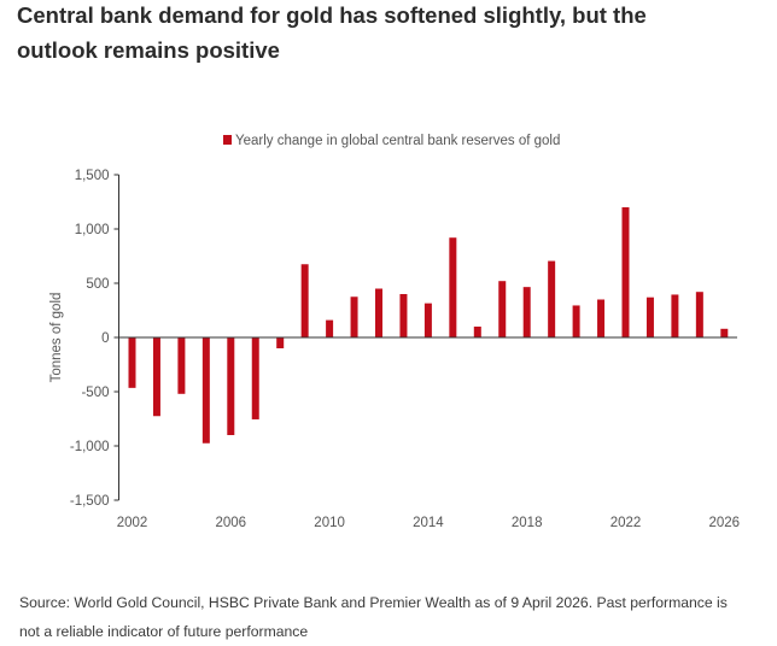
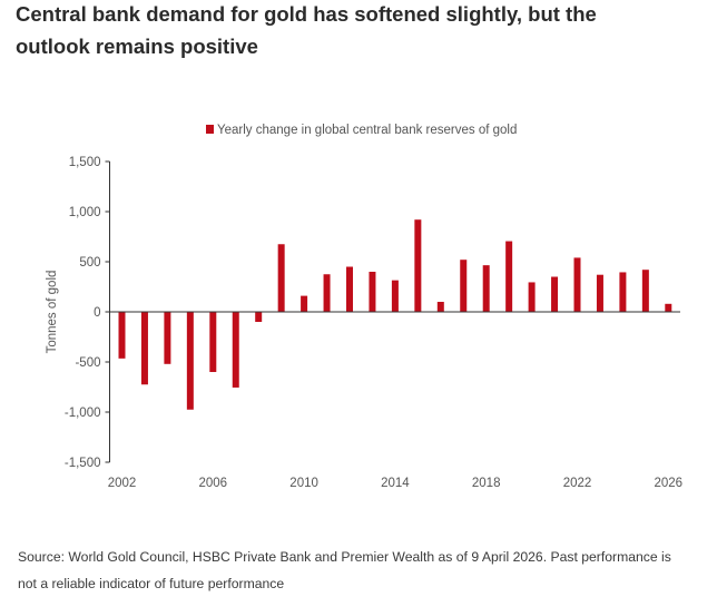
2006: -900 -> -600
2022: 1200 -> 500
